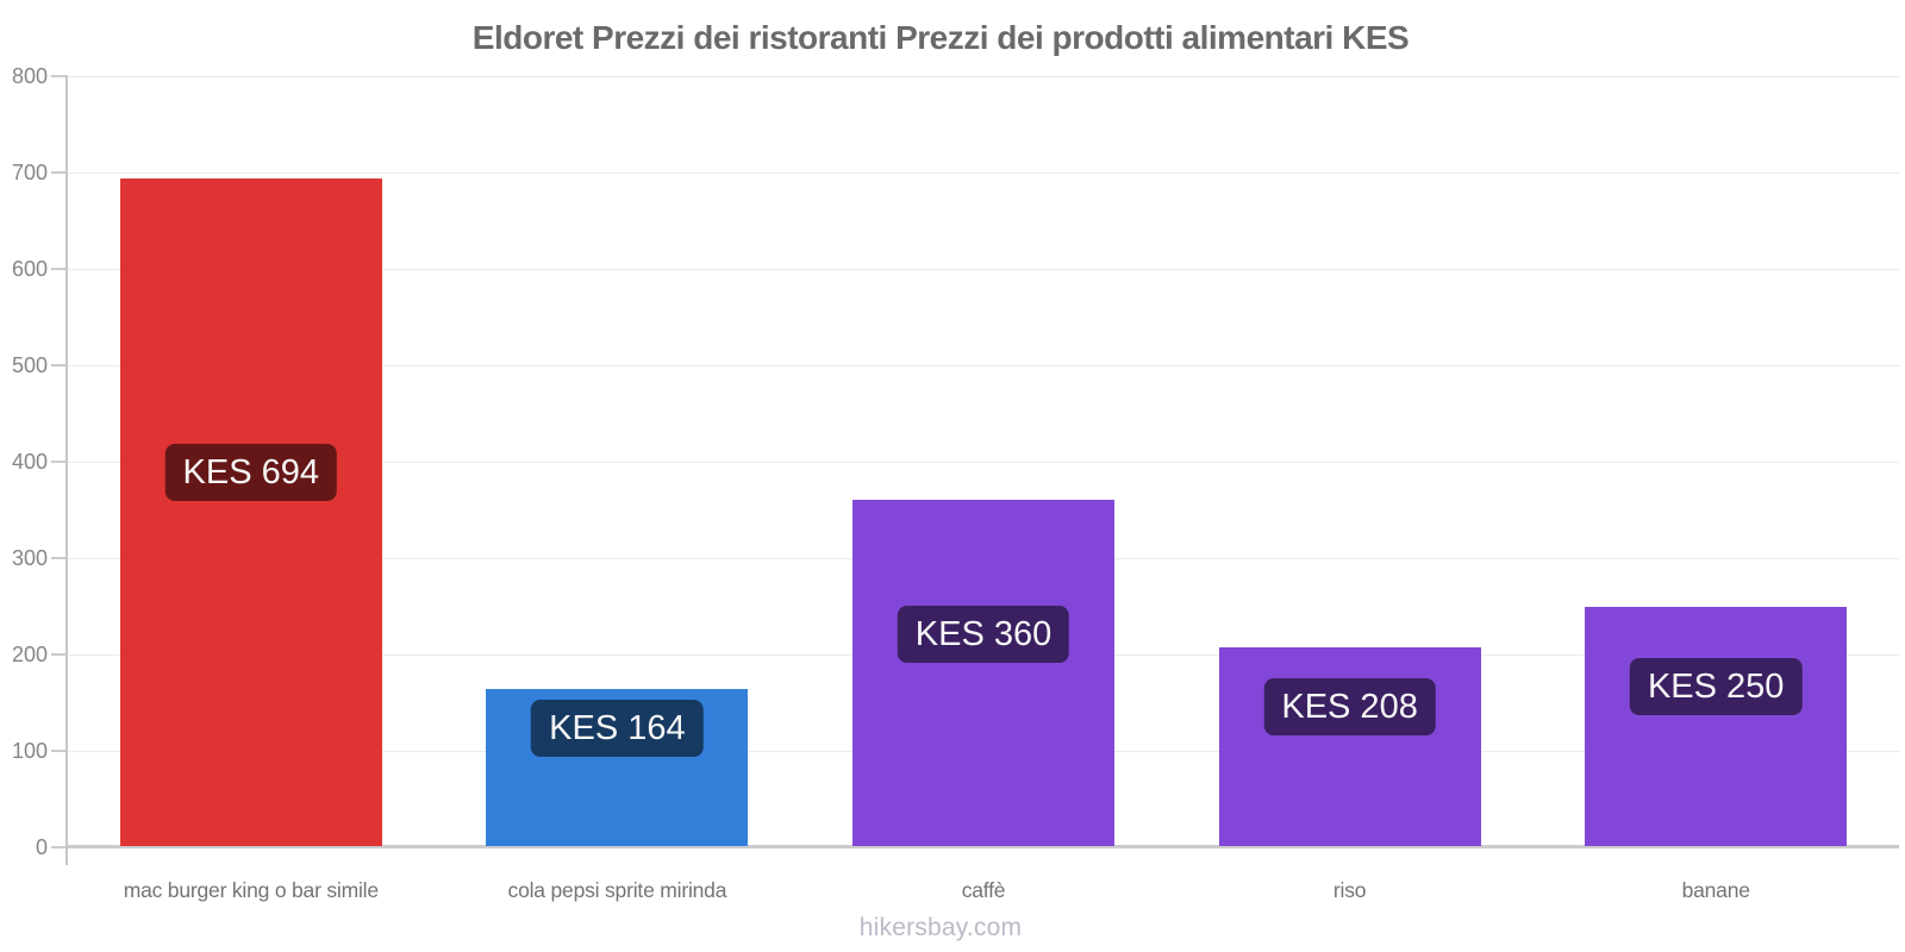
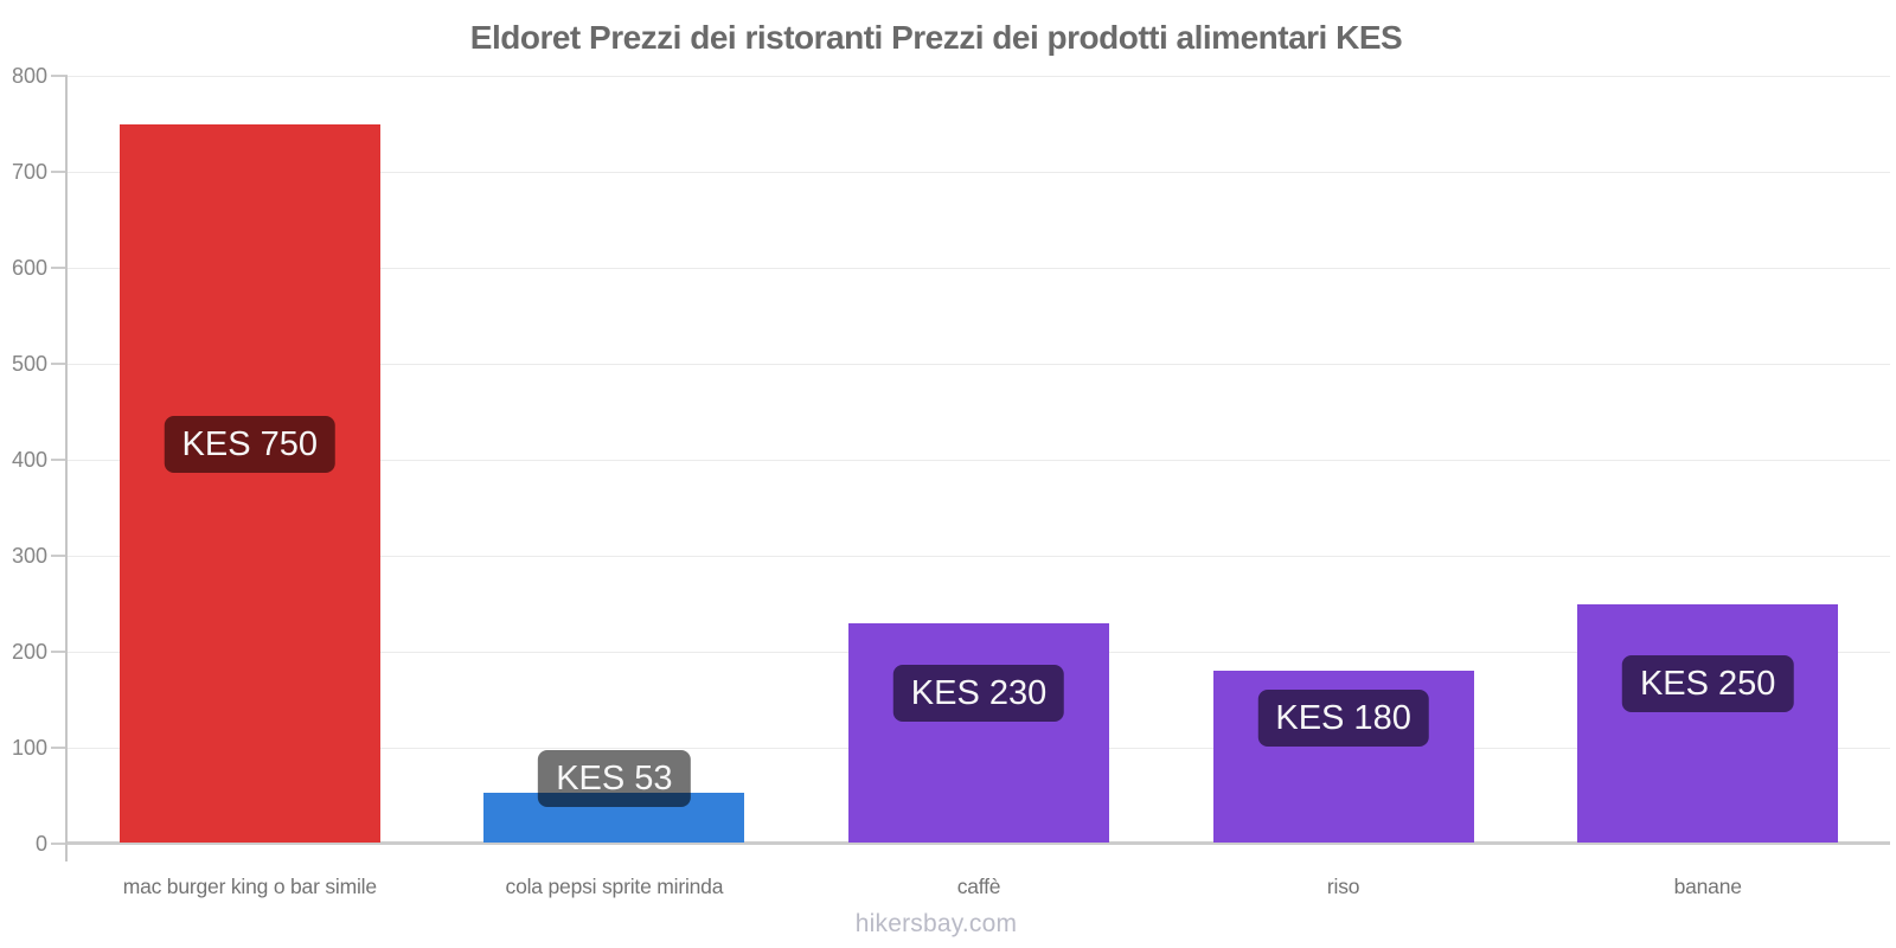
mac burger king o bar simile: 694 -> 750
cola pepsi sprite mirinda: 164 -> 53
caffè: 360 -> 230
riso: 208 -> 180
